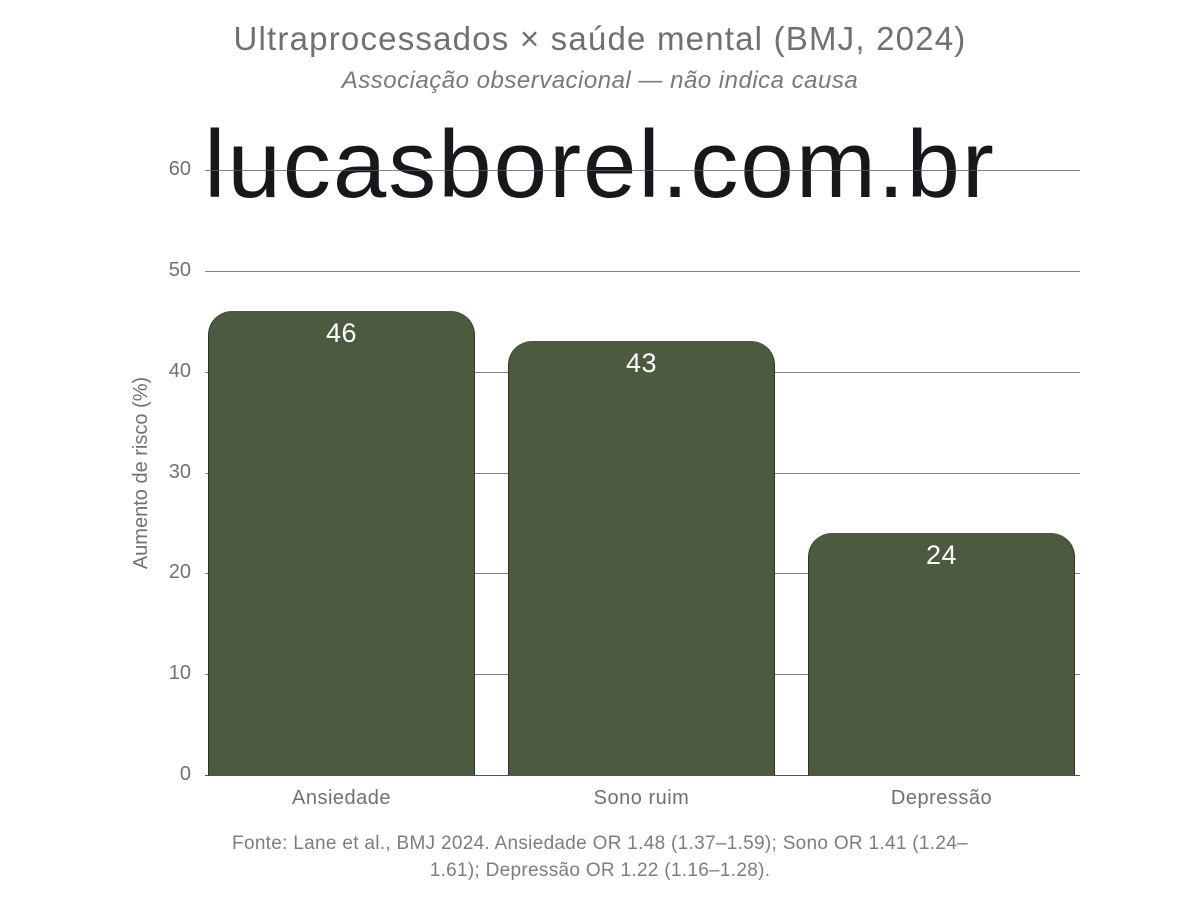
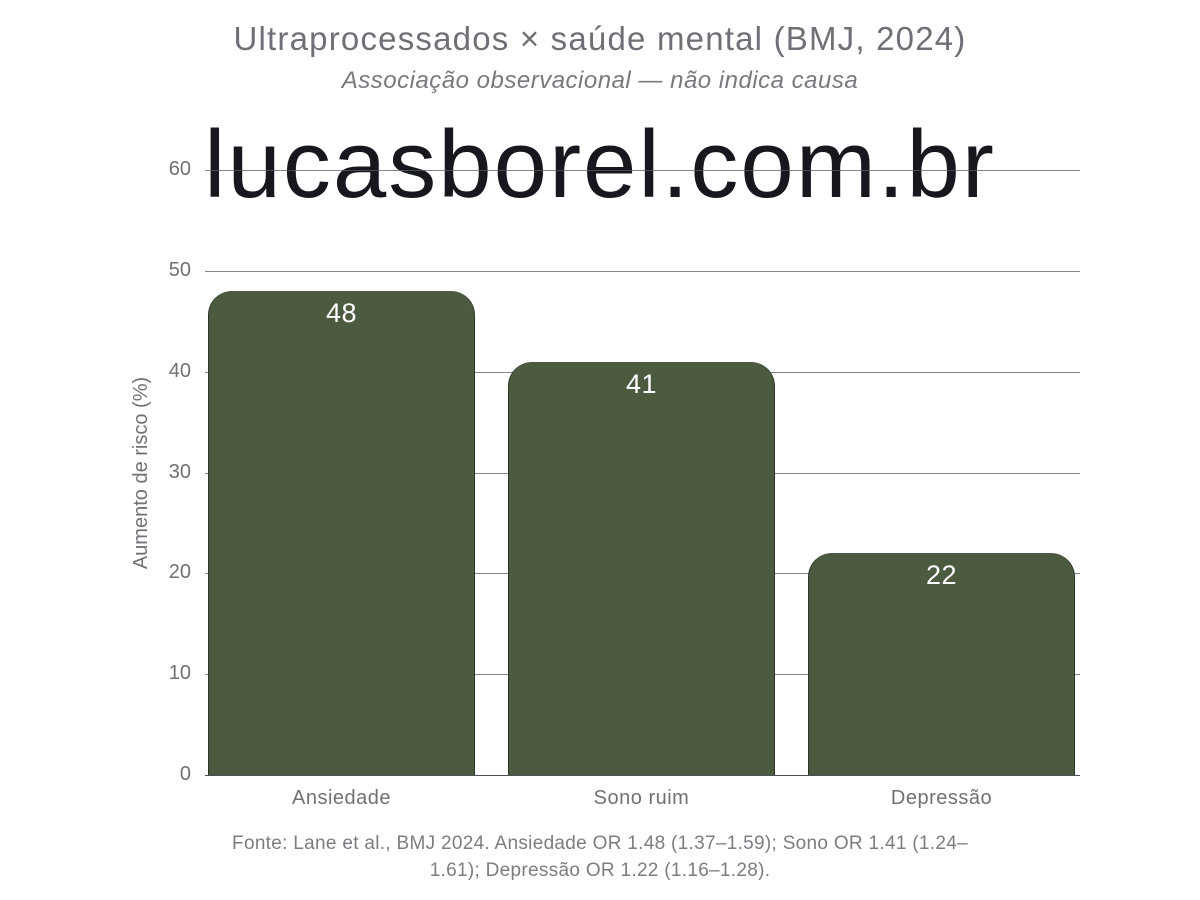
Ansiedade: 46 -> 48
Sono ruim: 43 -> 41
Depressão: 24 -> 22
